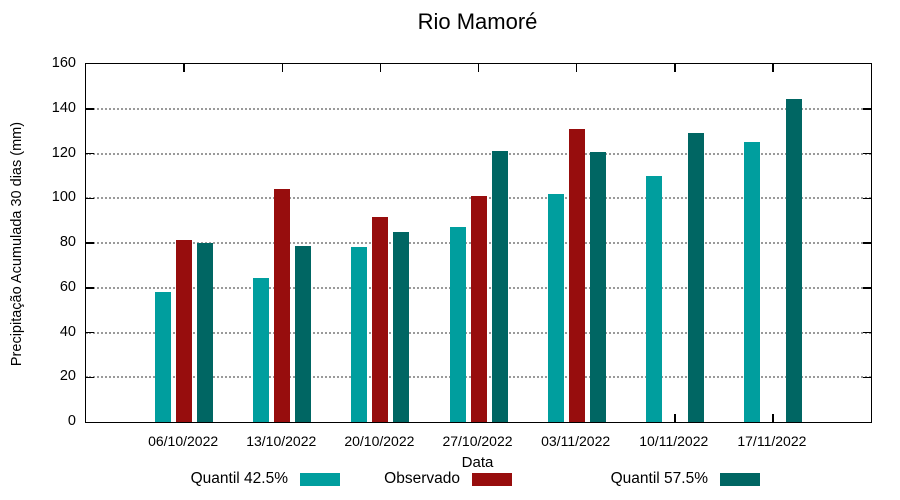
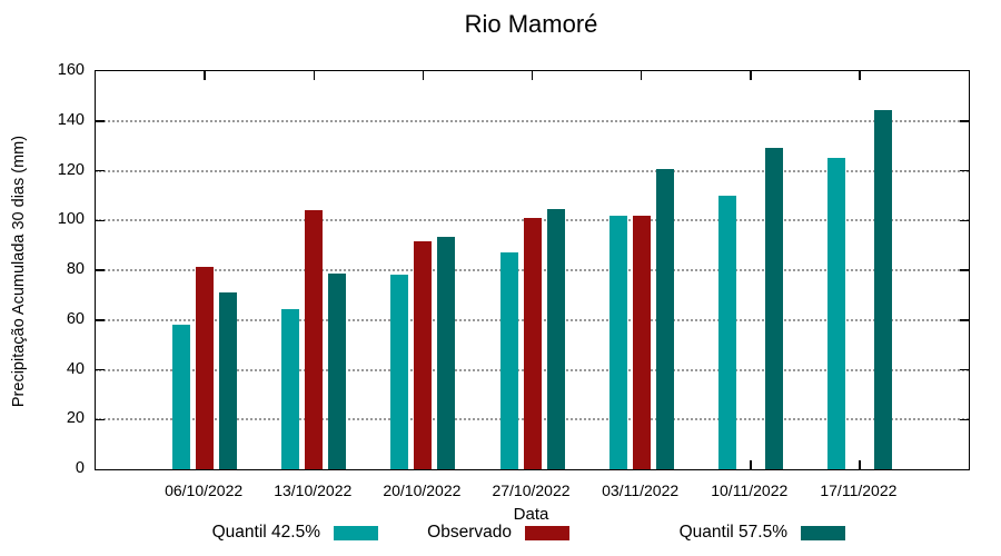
Quantil 57.5%/06/10/2022: 80 -> 71
Quantil 57.5%/20/10/2022: 85 -> 94
Quantil 57.5%/27/10/2022: 121 -> 104
Observado/03/11/2022: 131 -> 102
